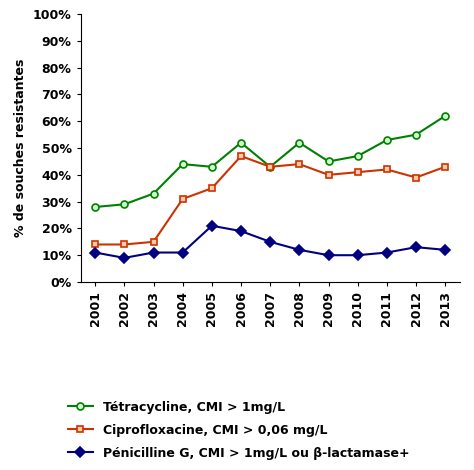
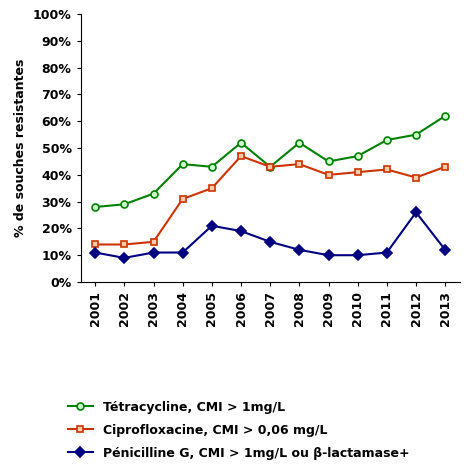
Pénicilline G, CMI > 1mg/L ou β-lactamase+/2012: 13% -> 26%
